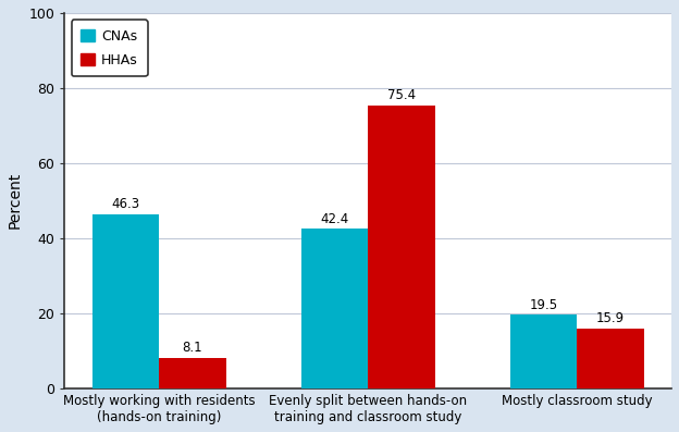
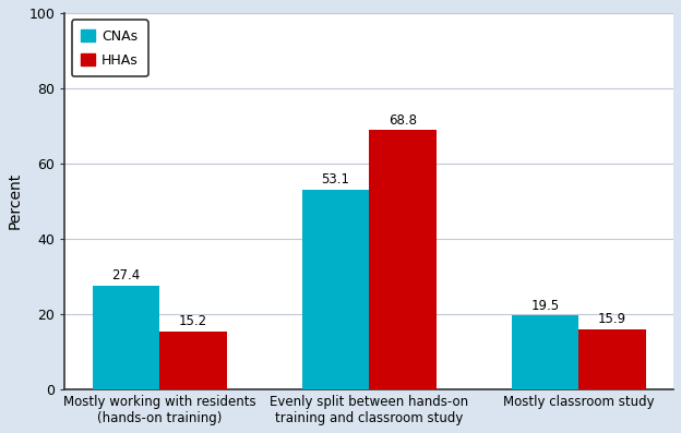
CNAs/Mostly working with residents (hands-on training): 46.3 -> 27.4
HHAs/Mostly working with residents (hands-on training): 8.1 -> 15.2
CNAs/Evenly split between hands-on training and classroom study: 42.4 -> 53.1
HHAs/Evenly split between hands-on training and classroom study: 75.4 -> 68.8
